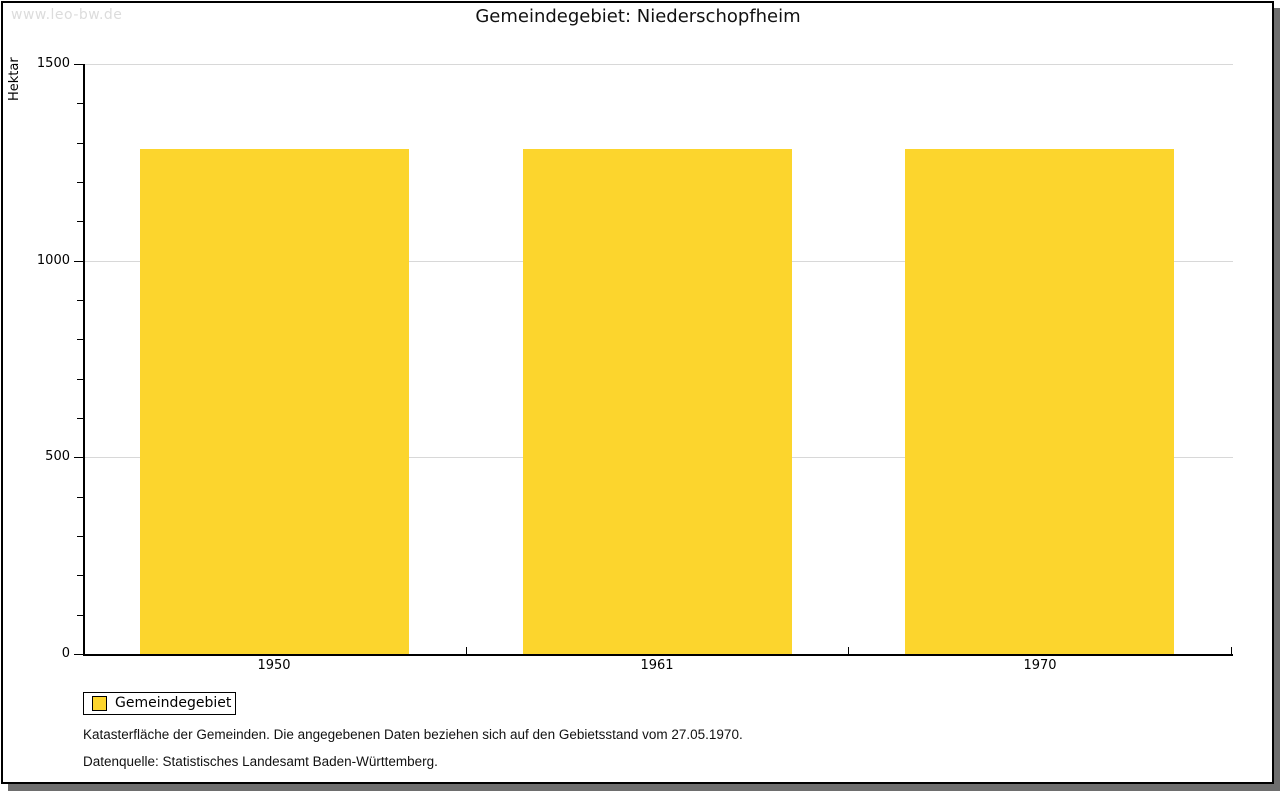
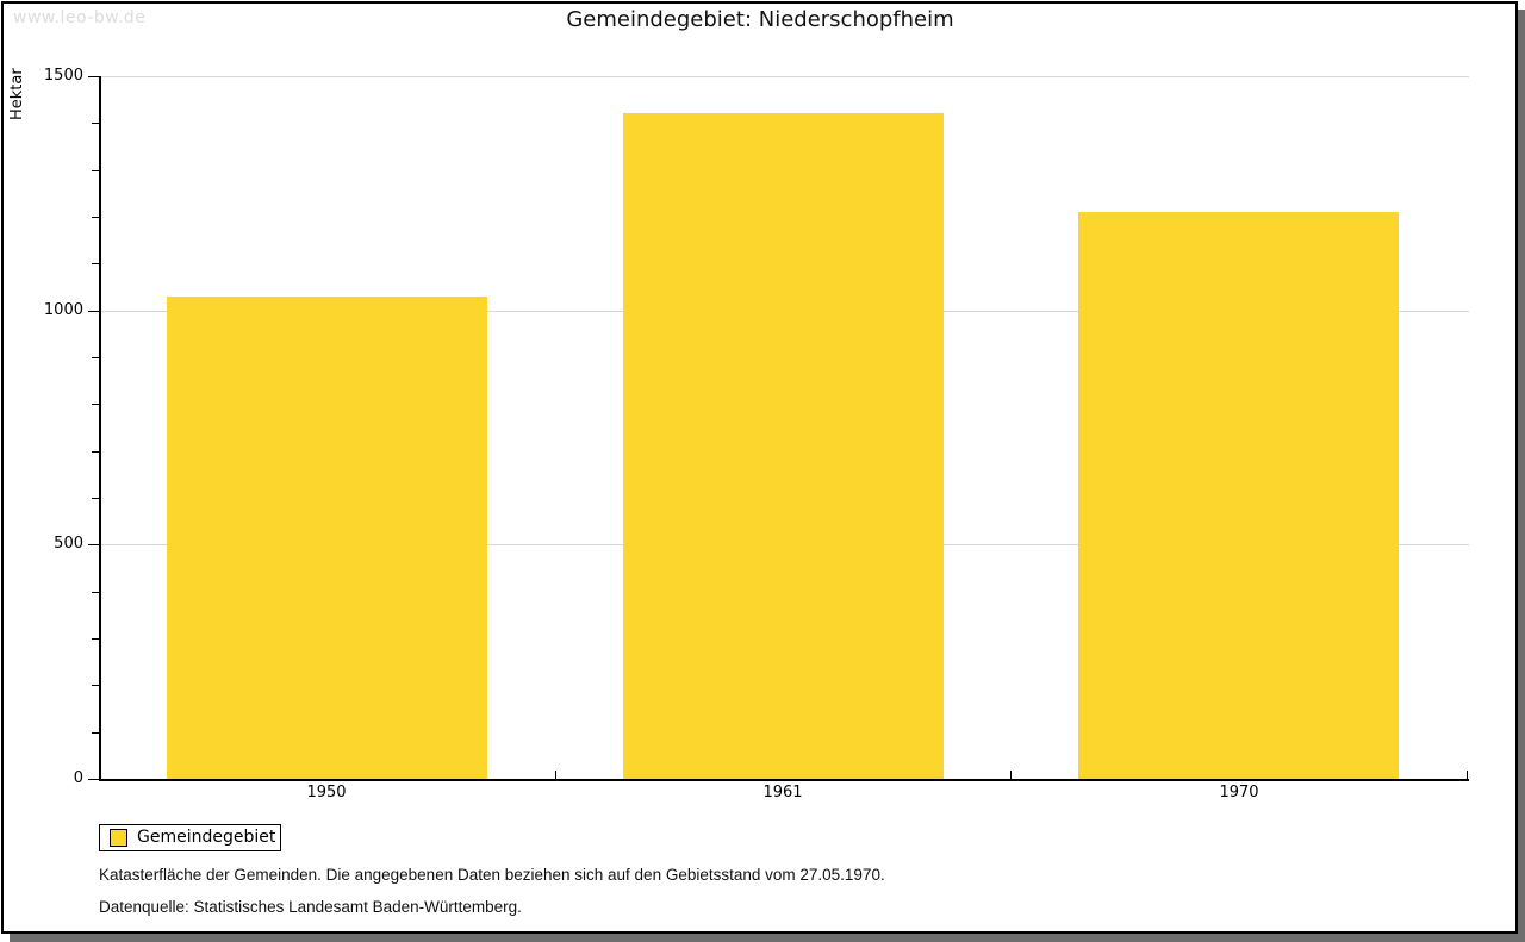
1950: 1280 -> 1030
1961: 1280 -> 1420
1970: 1280 -> 1210
